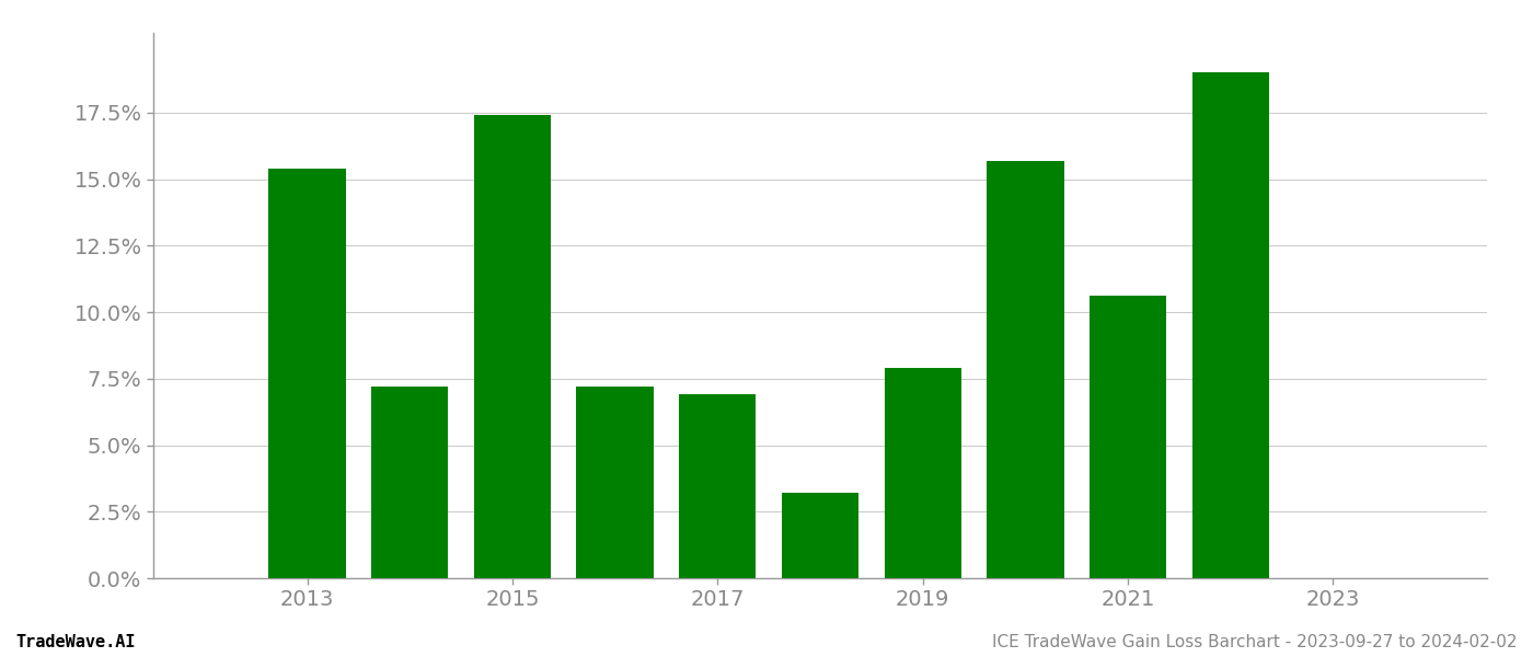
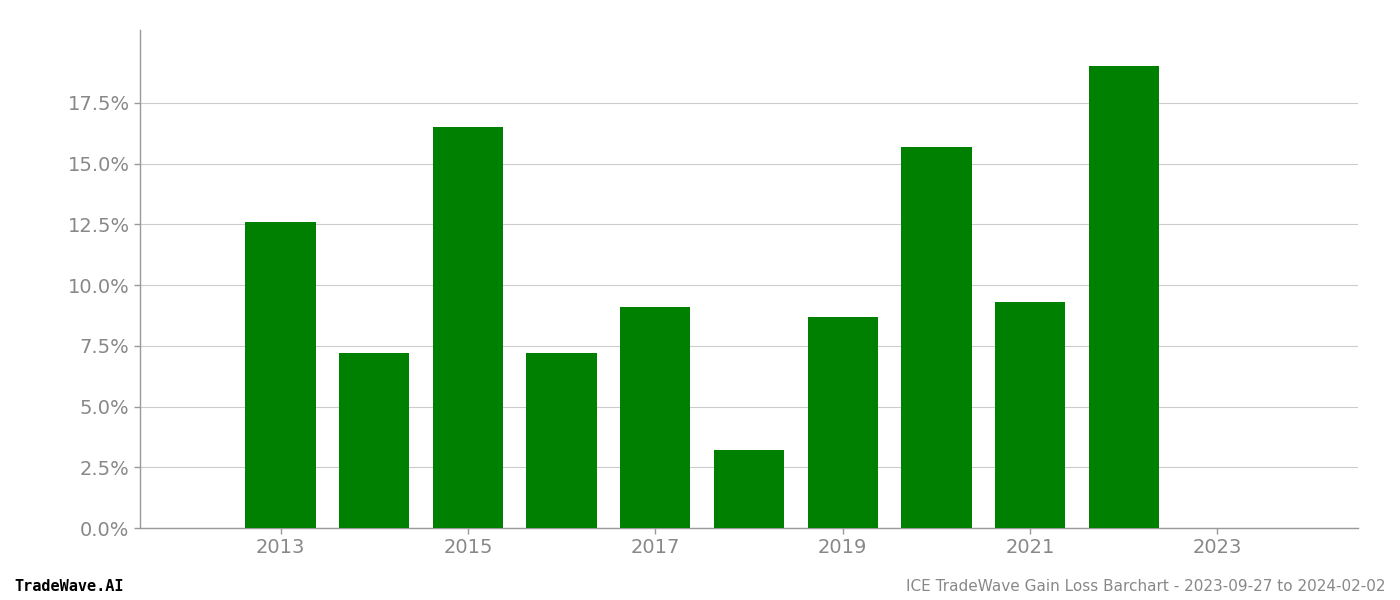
2013: 15.4% -> 12.6%
2015: 17.4% -> 16.5%
2017: 6.9% -> 9.1%
2019: 7.9% -> 8.7%
2021: 10.6% -> 9.3%
